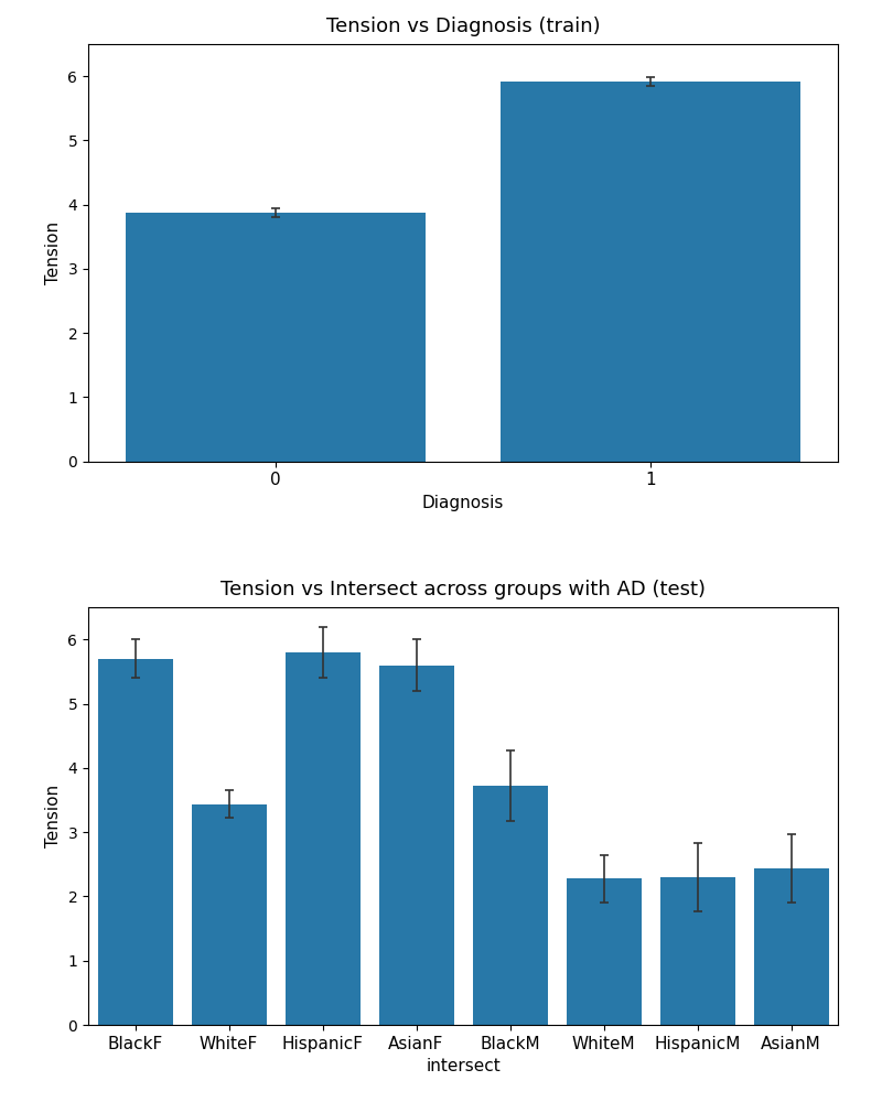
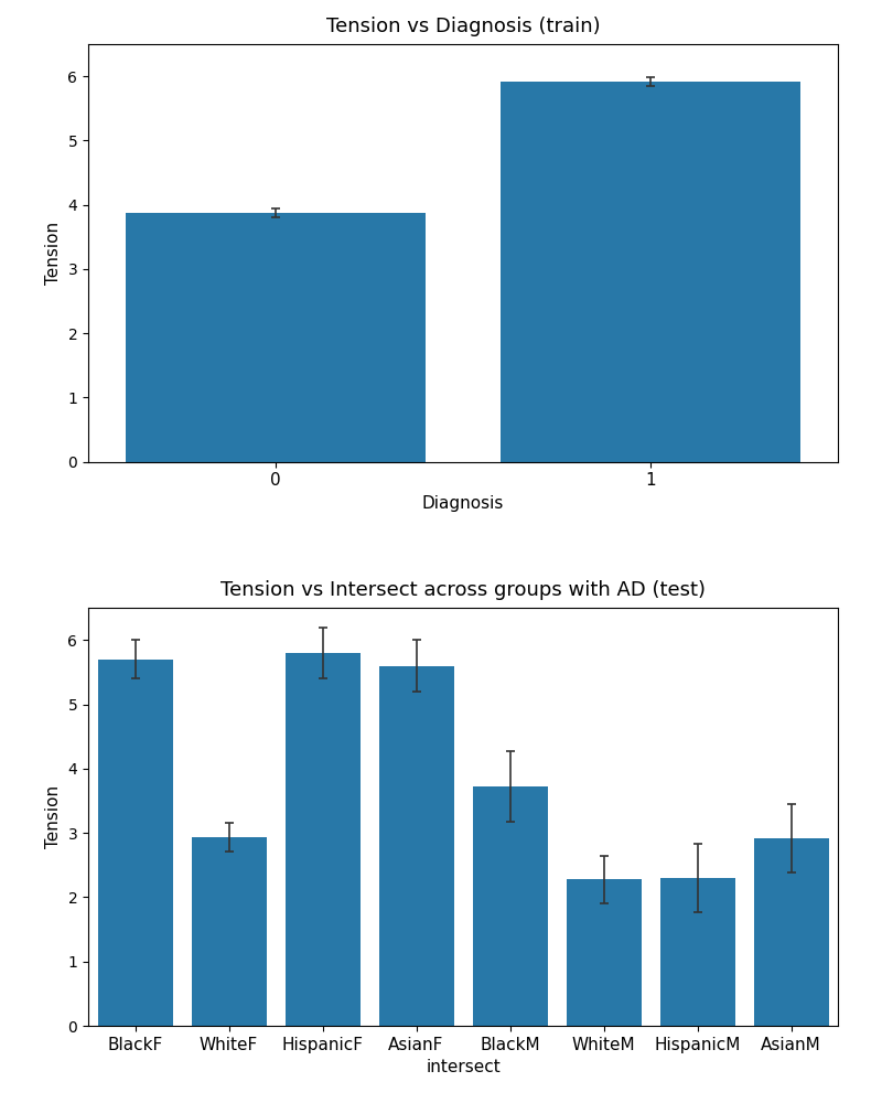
Tension vs Intersect across groups with AD (test)/WhiteF: 3.44 -> 2.93
Tension vs Intersect across groups with AD (test)/AsianM: 2.44 -> 2.92
